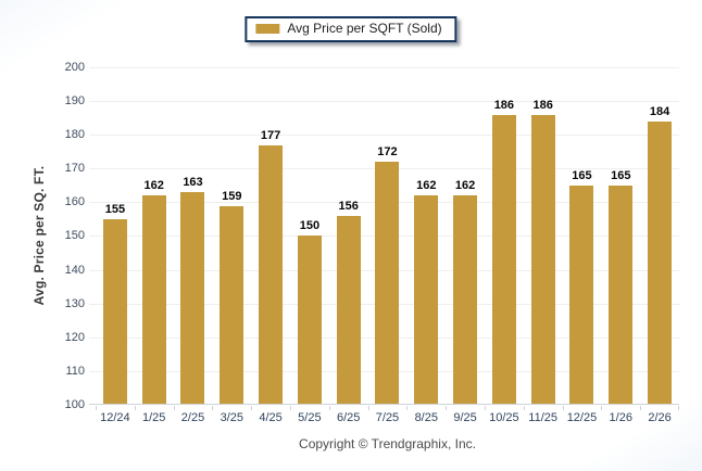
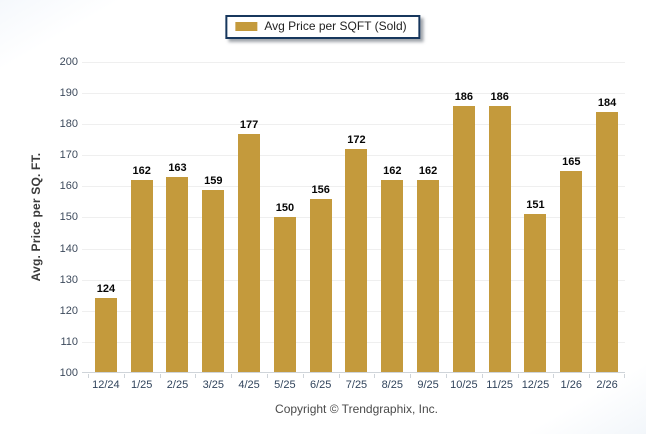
12/24: 155 -> 124
12/25: 165 -> 151
